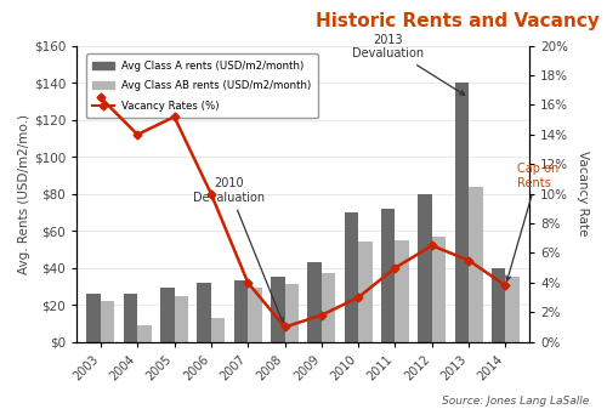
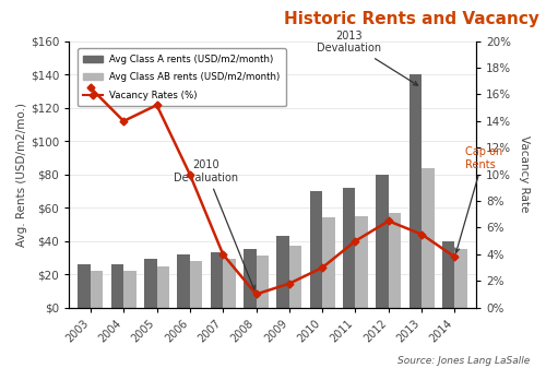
Avg Class AB rents (USD/m2/month)/2004: $9 -> $22
Avg Class AB rents (USD/m2/month)/2006: $13 -> $28
